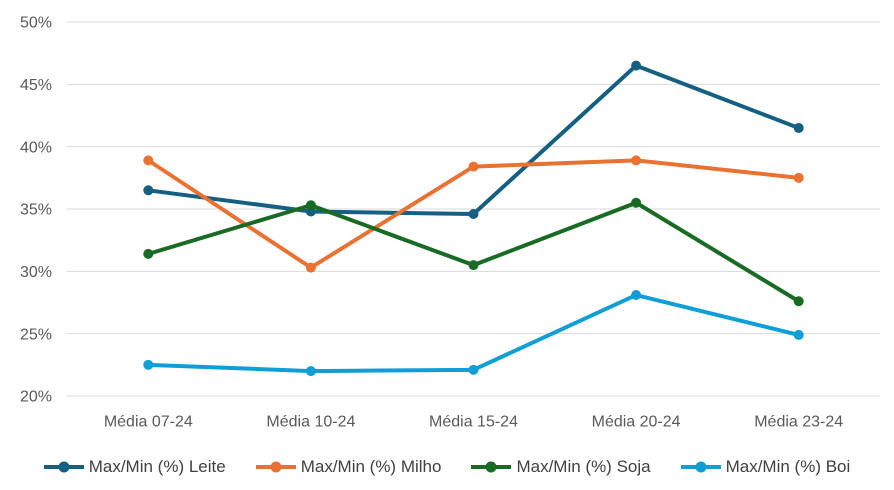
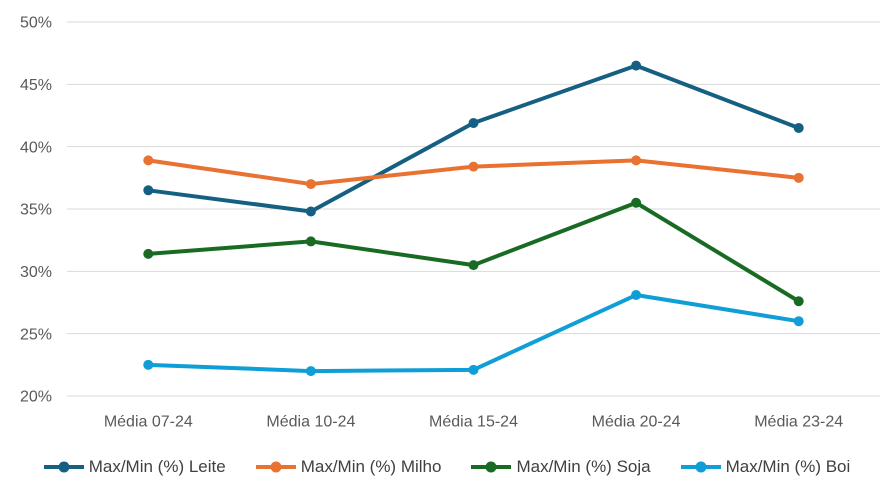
Max/Min (%) Milho/Média 10-24: 30.3% -> 37.0%
Max/Min (%) Soja/Média 10-24: 35.3% -> 32.4%
Max/Min (%) Leite/Média 15-24: 34.6% -> 41.9%
Max/Min (%) Boi/Média 23-24: 24.9% -> 26.0%
